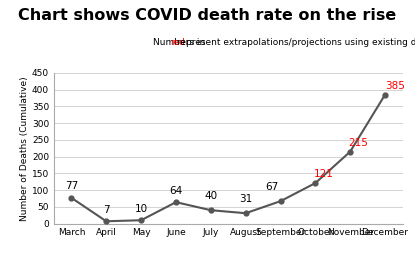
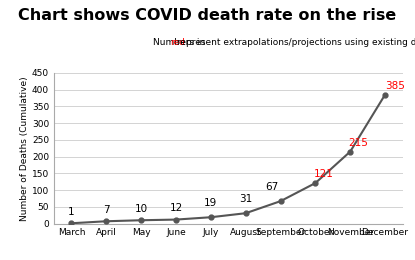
March: 77 -> 1
June: 64 -> 12
July: 40 -> 19
